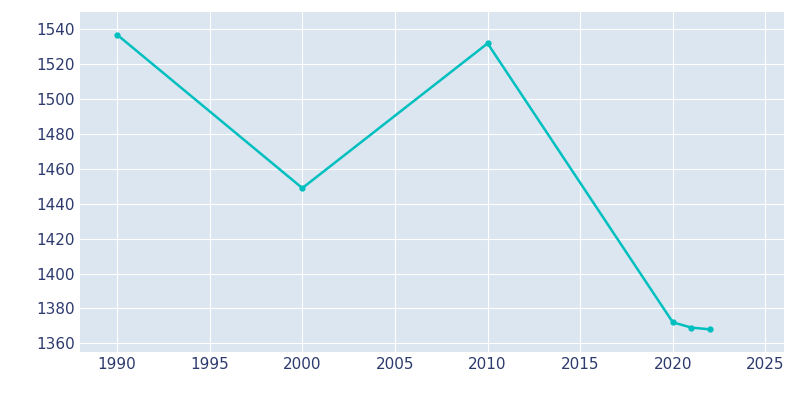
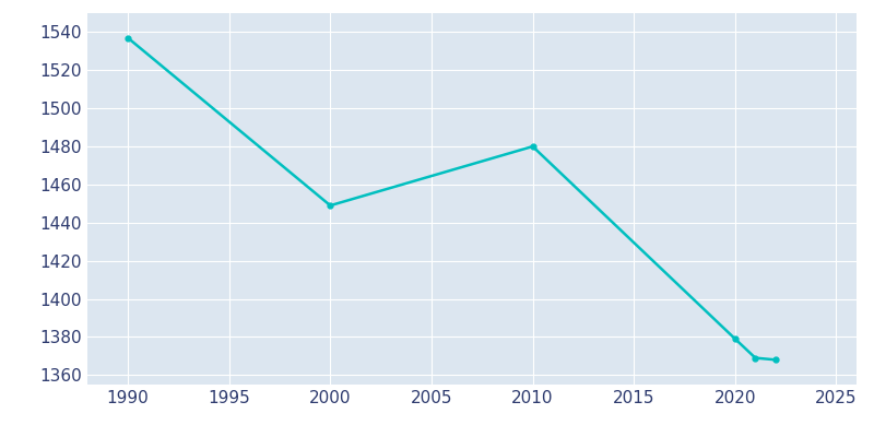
2010: 1532 -> 1480
2020: 1372 -> 1379
